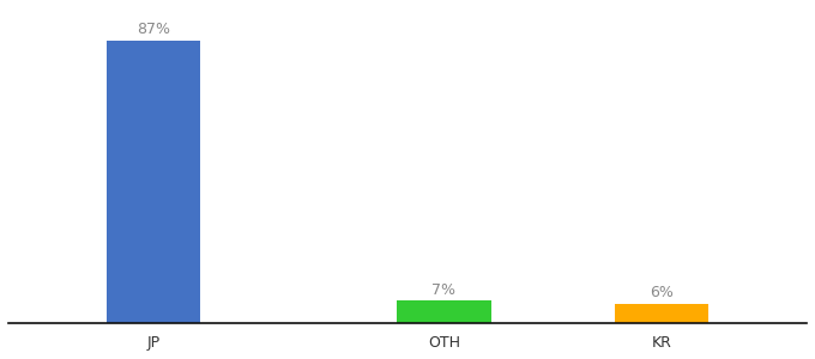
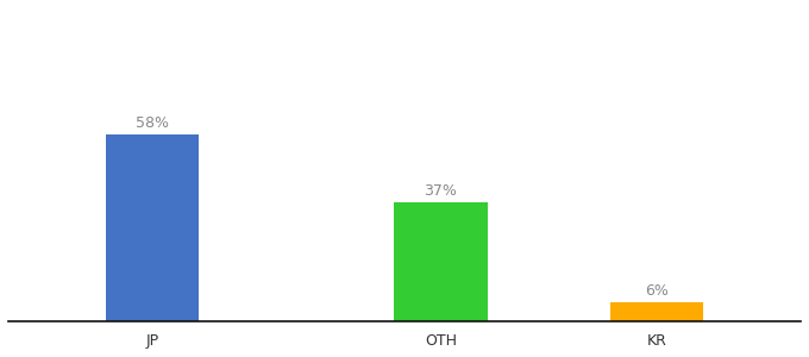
JP: 87% -> 58%
OTH: 7% -> 37%
